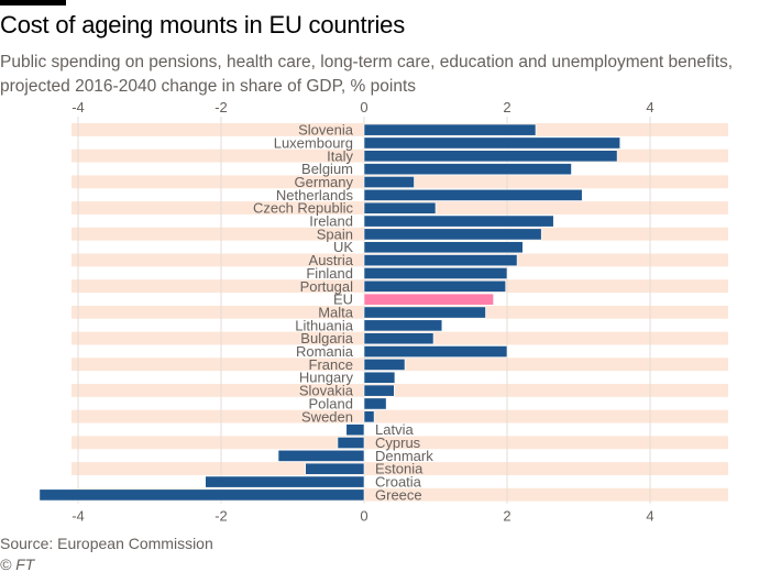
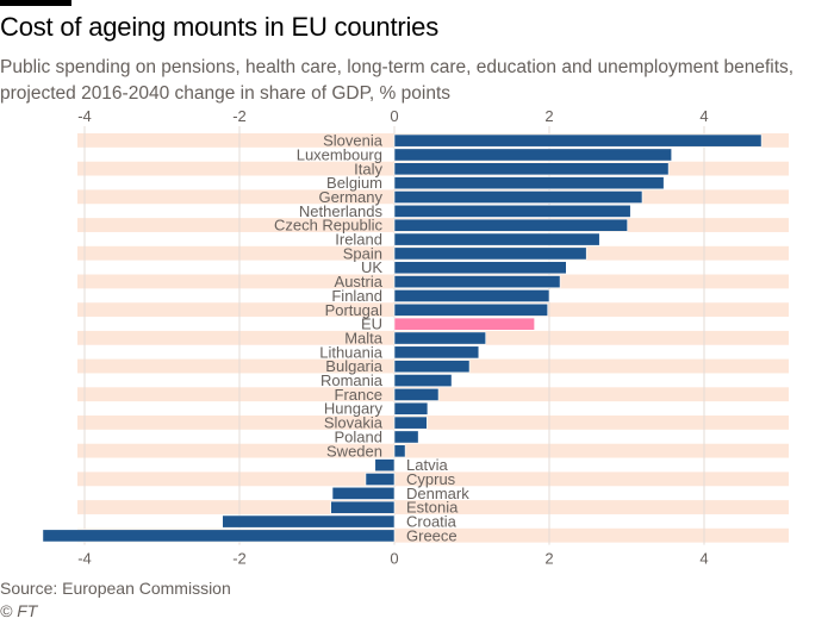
Slovenia: 2.4 -> 4.7
Belgium: 2.9 -> 3.5
Germany: 0.7 -> 3.2
Czech Republic: 1.0 -> 3.0
Malta: 1.7 -> 1.2
Romania: 2.0 -> 0.7
Denmark: -1.2 -> -0.8
